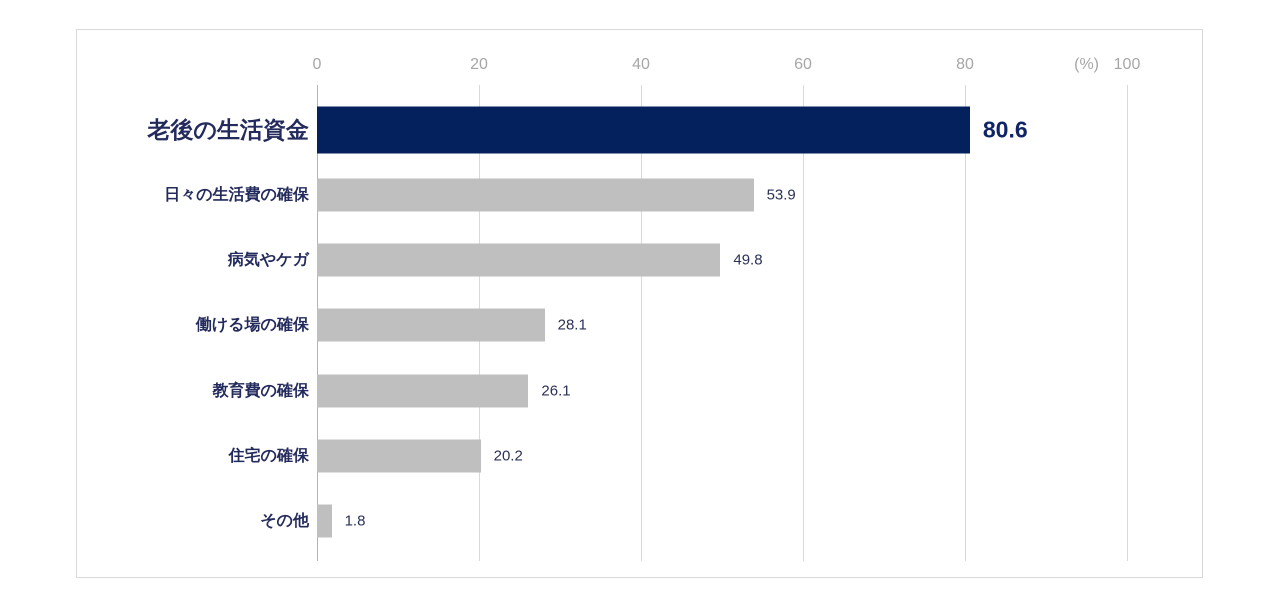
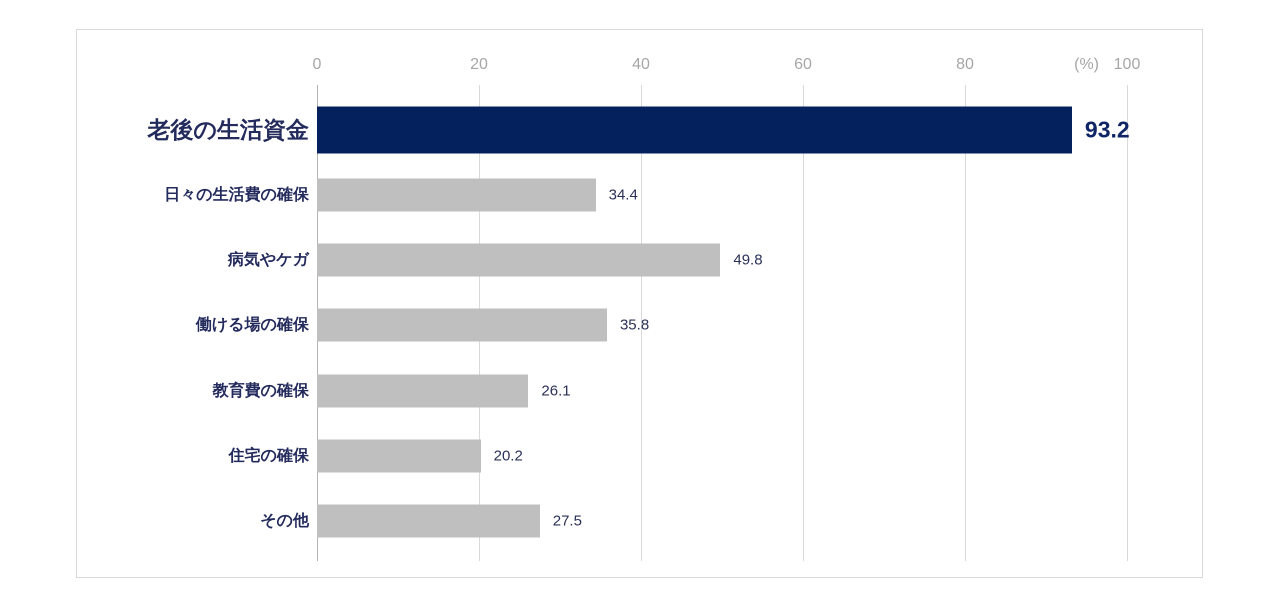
老後の生活資金: 80.6 -> 93.2
日々の生活費の確保: 53.9 -> 34.4
働ける場の確保: 28.1 -> 35.8
その他: 1.8 -> 27.5
